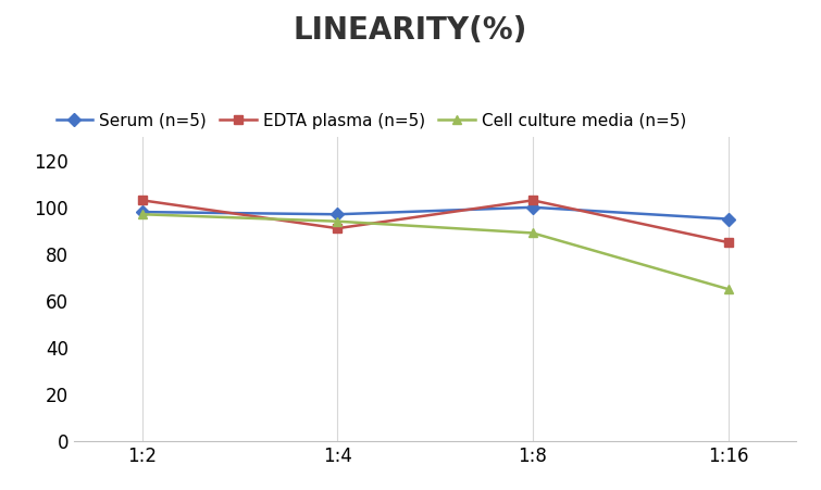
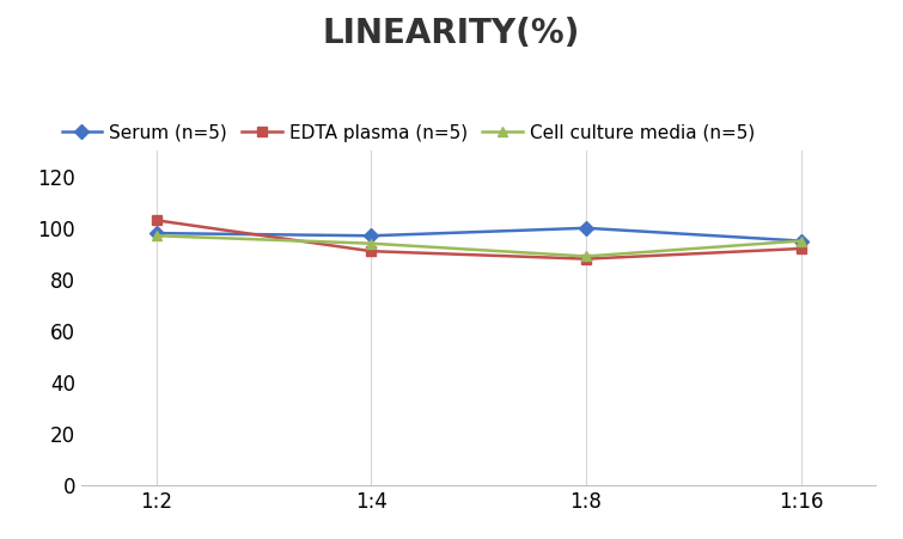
EDTA plasma (n=5)/1:8: 103 -> 88
EDTA plasma (n=5)/1:16: 85 -> 92
Cell culture media (n=5)/1:16: 65 -> 95
